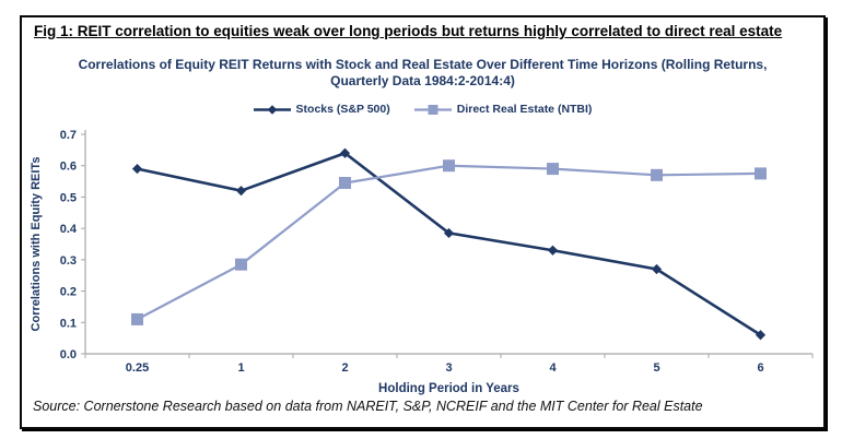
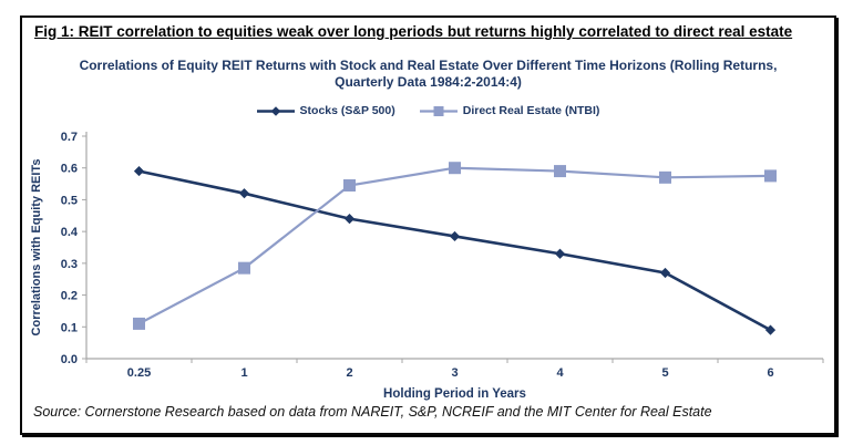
Stocks (S&P 500)/2: 0.64 -> 0.44
Stocks (S&P 500)/6: 0.06 -> 0.09
